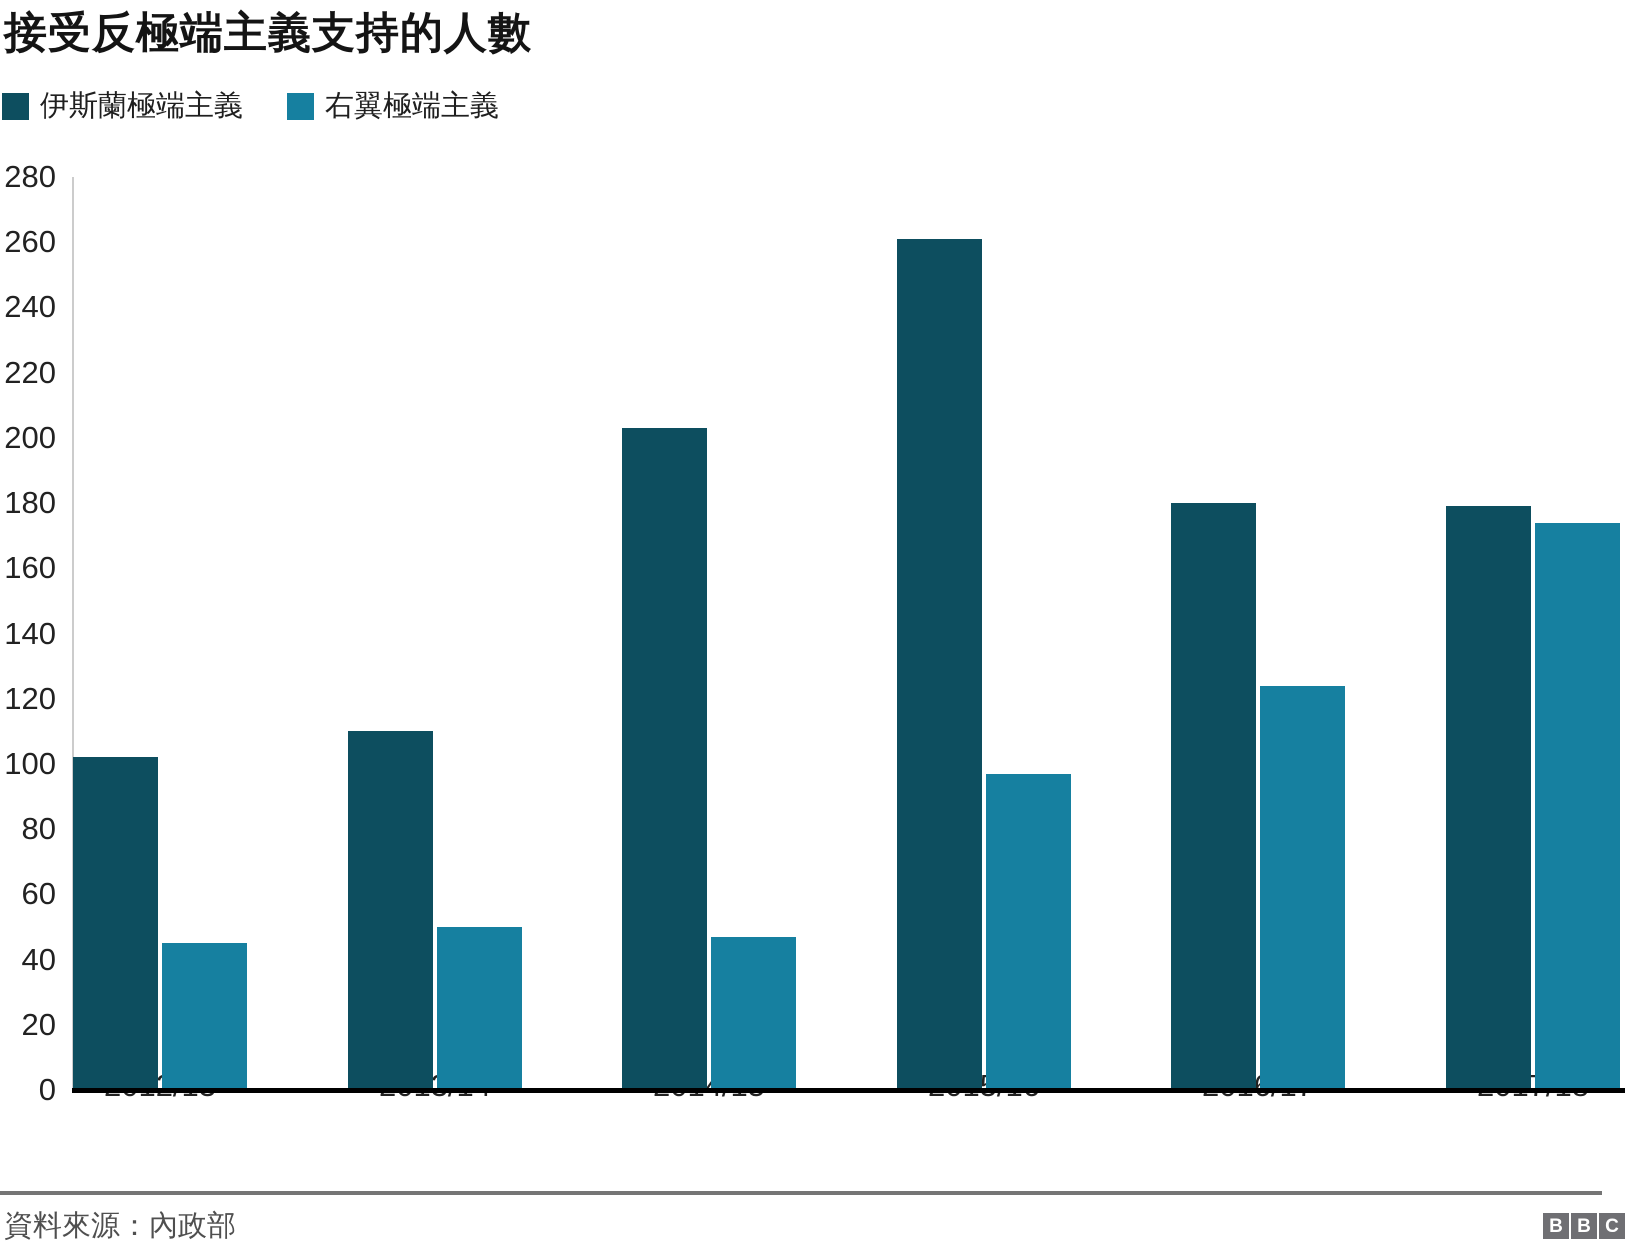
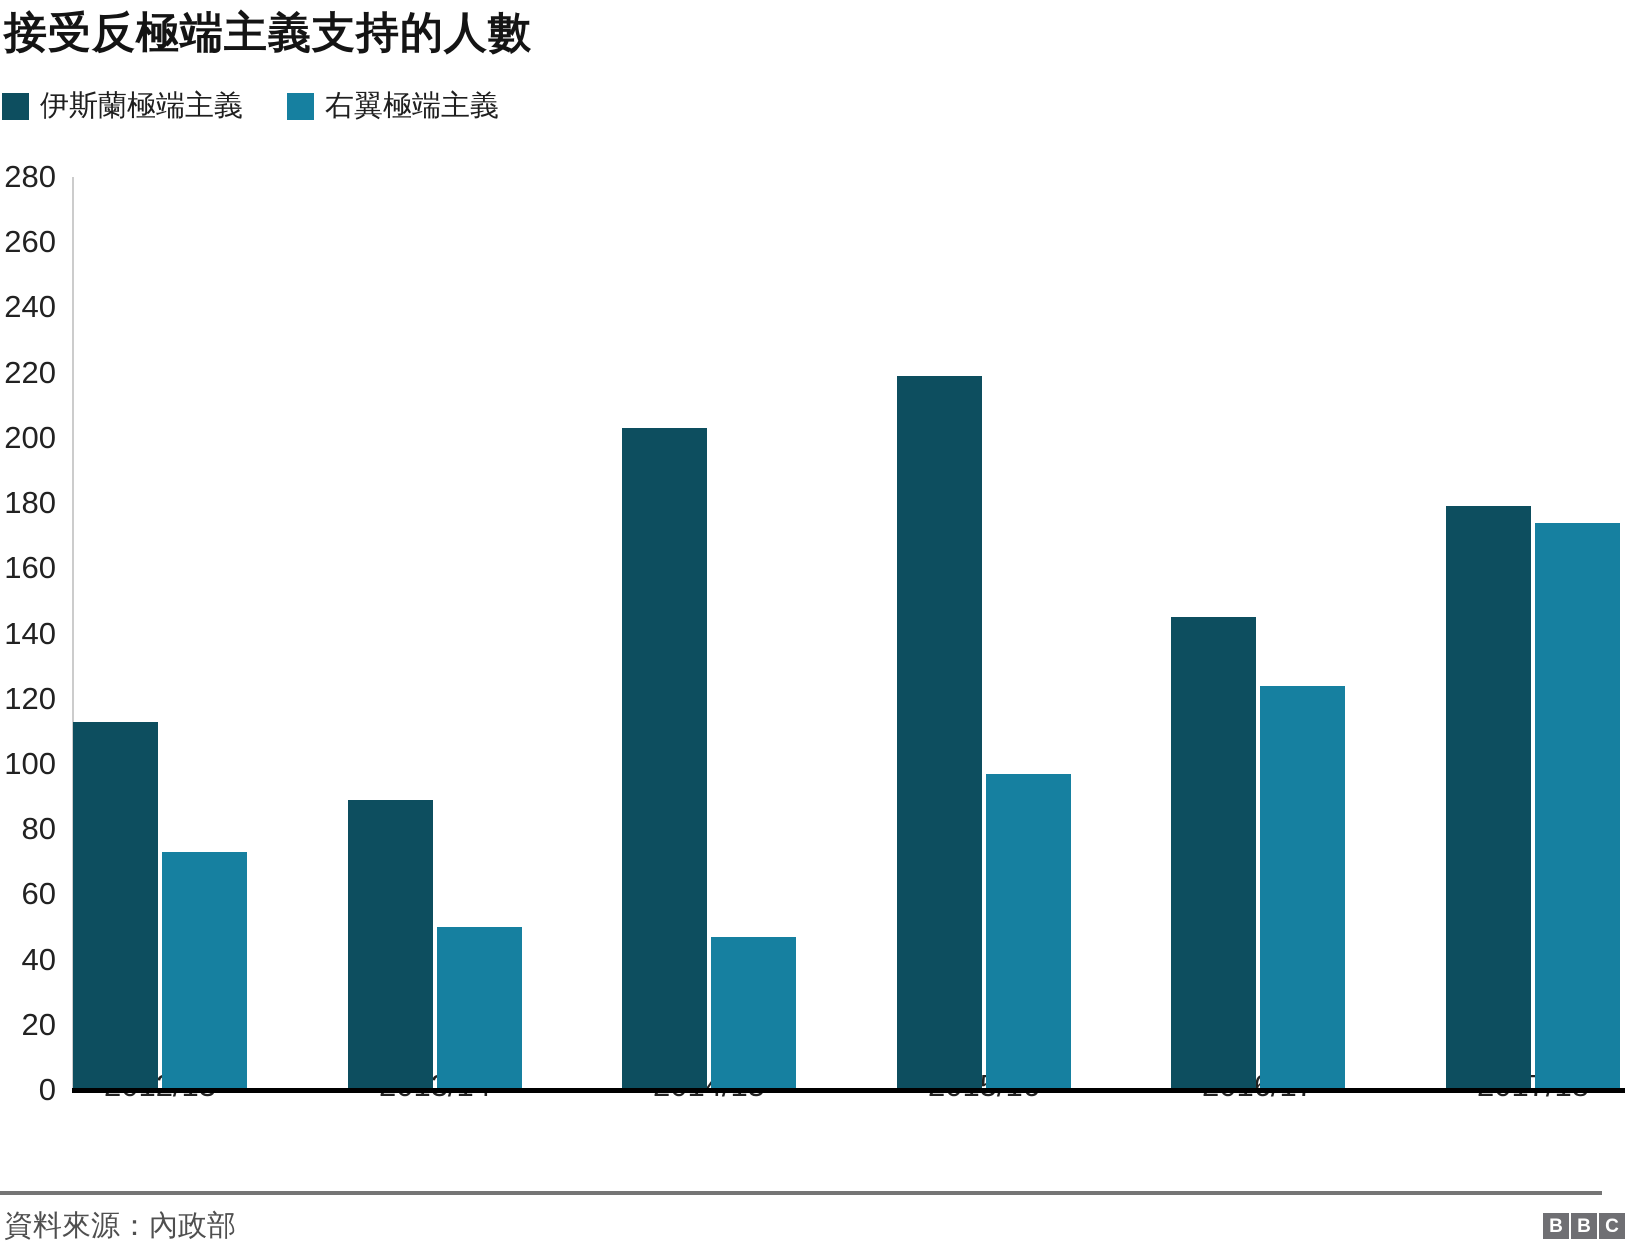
伊斯蘭極端主義/2012/13: 102 -> 113
右翼極端主義/2012/13: 45 -> 73
伊斯蘭極端主義/2013/14: 110 -> 89
伊斯蘭極端主義/2015/16: 261 -> 219
伊斯蘭極端主義/2016/17: 180 -> 145
